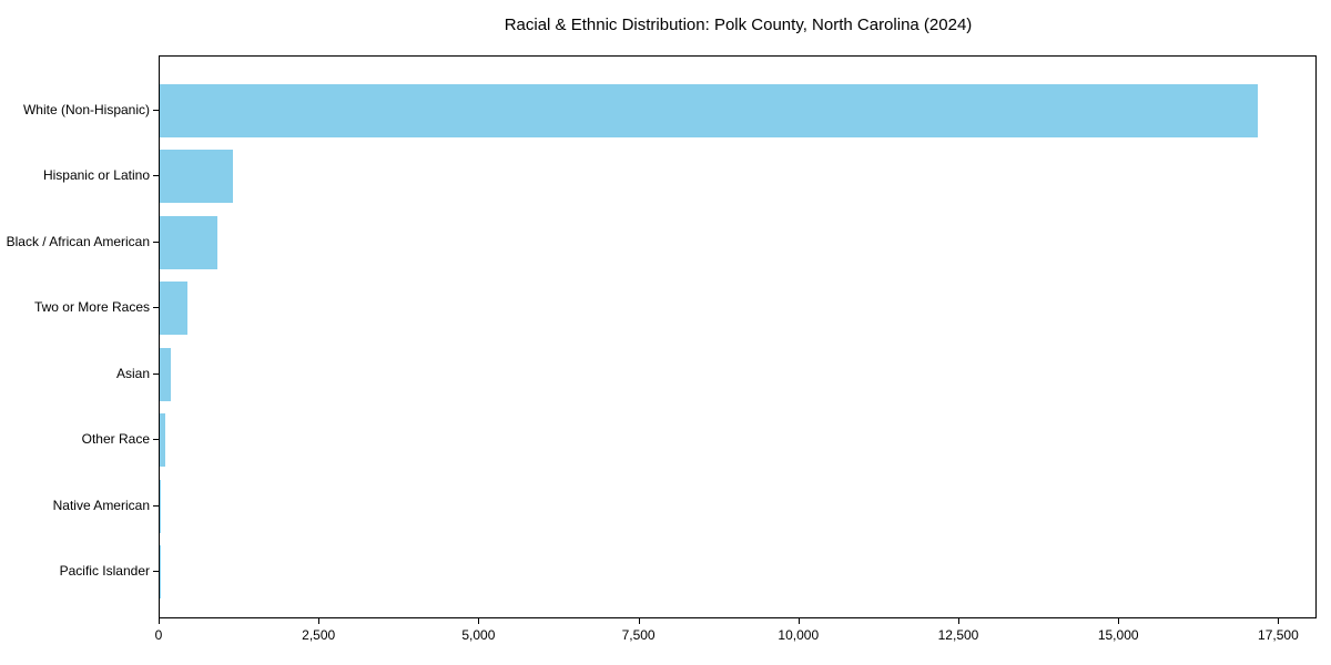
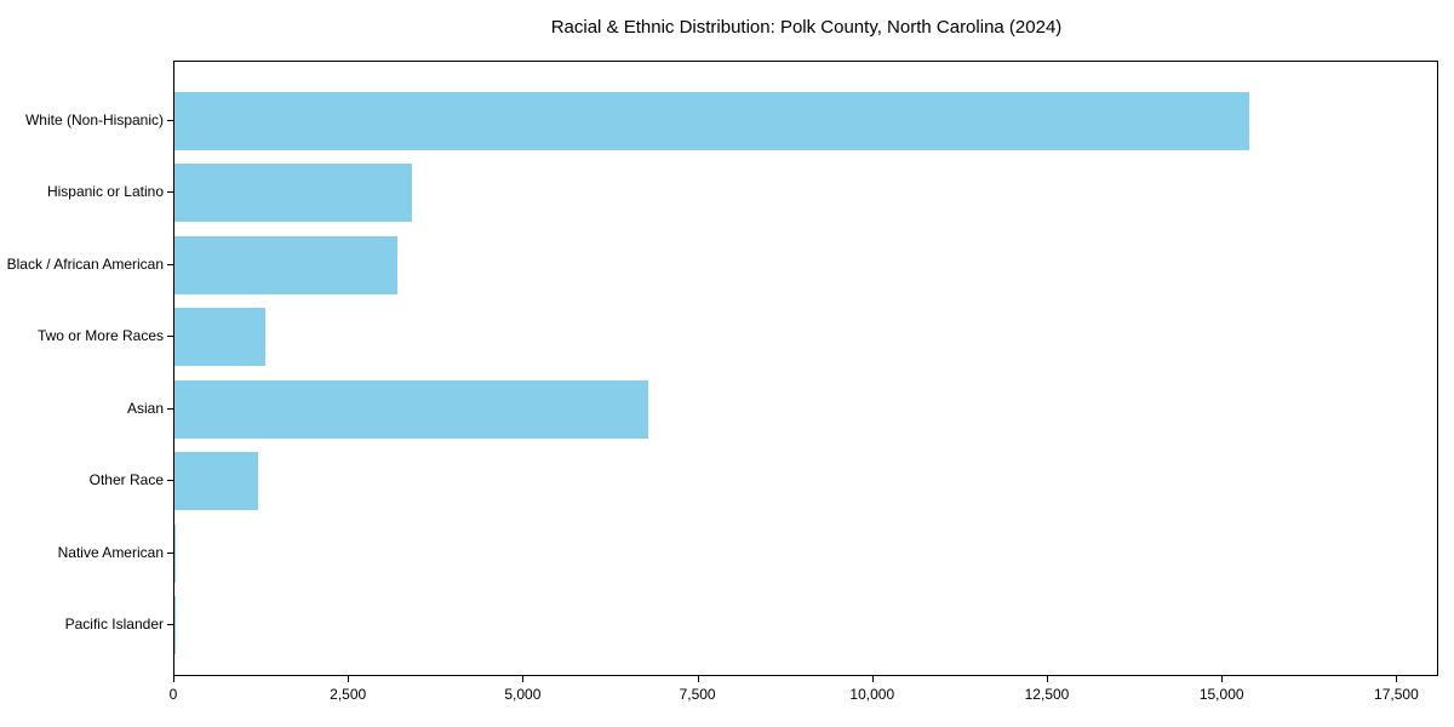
White (Non-Hispanic): 17200 -> 15400
Hispanic or Latino: 1200 -> 3400
Black / African American: 900 -> 3200
Two or More Races: 400 -> 1300
Asian: 200 -> 6800
Other Race: 100 -> 1200
